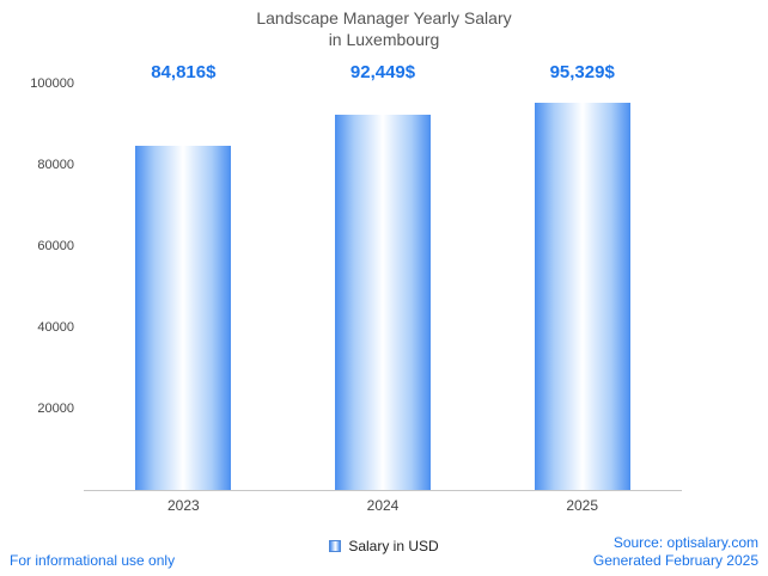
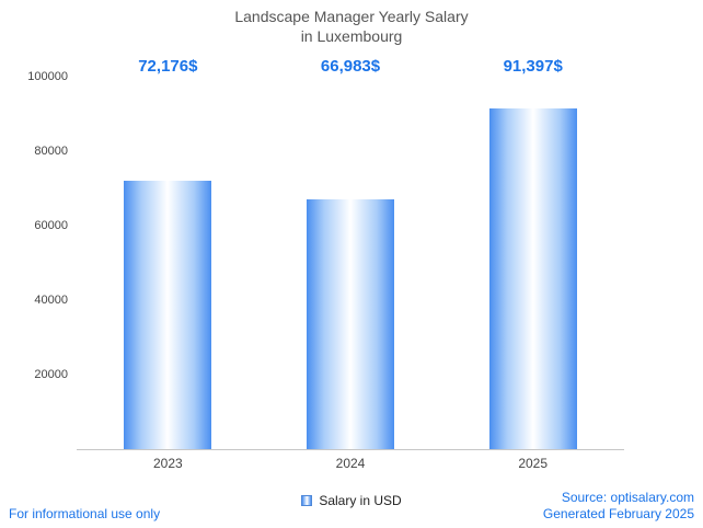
2023: 84,816 -> 72,176
2024: 92,449 -> 66,983
2025: 95,329 -> 91,397
